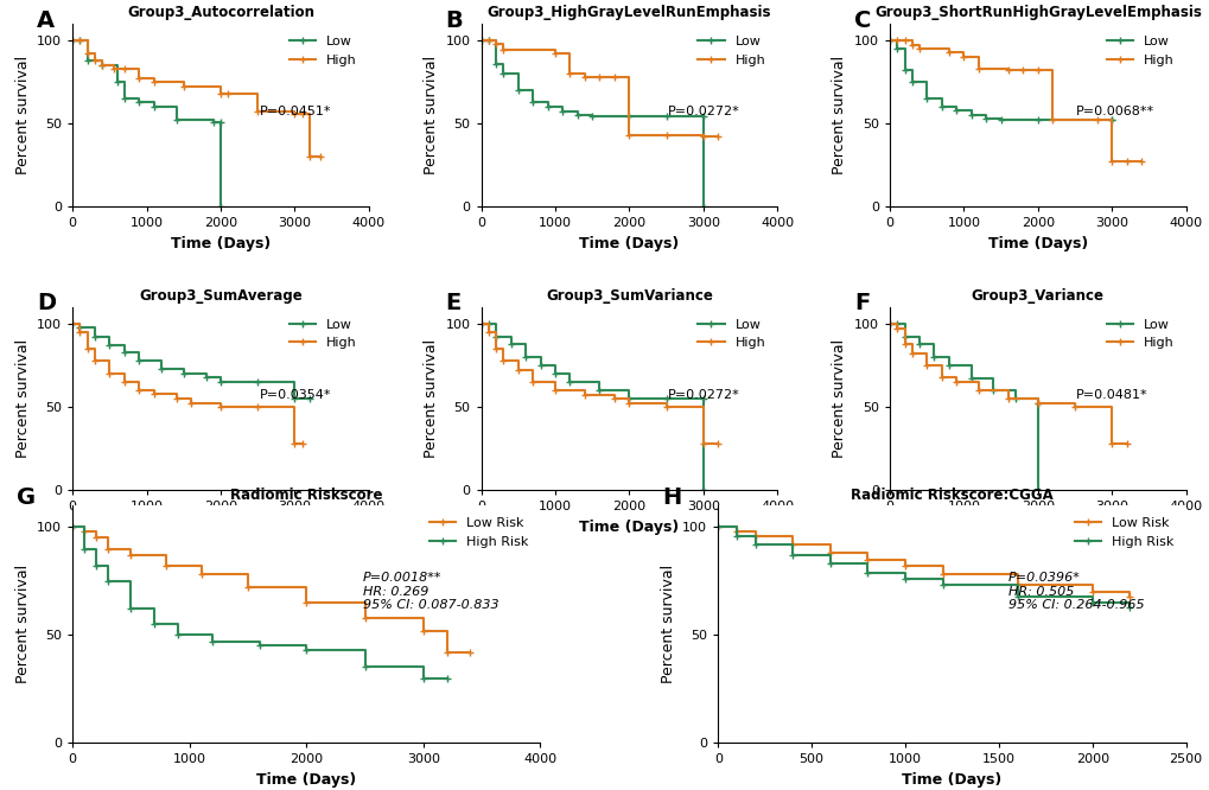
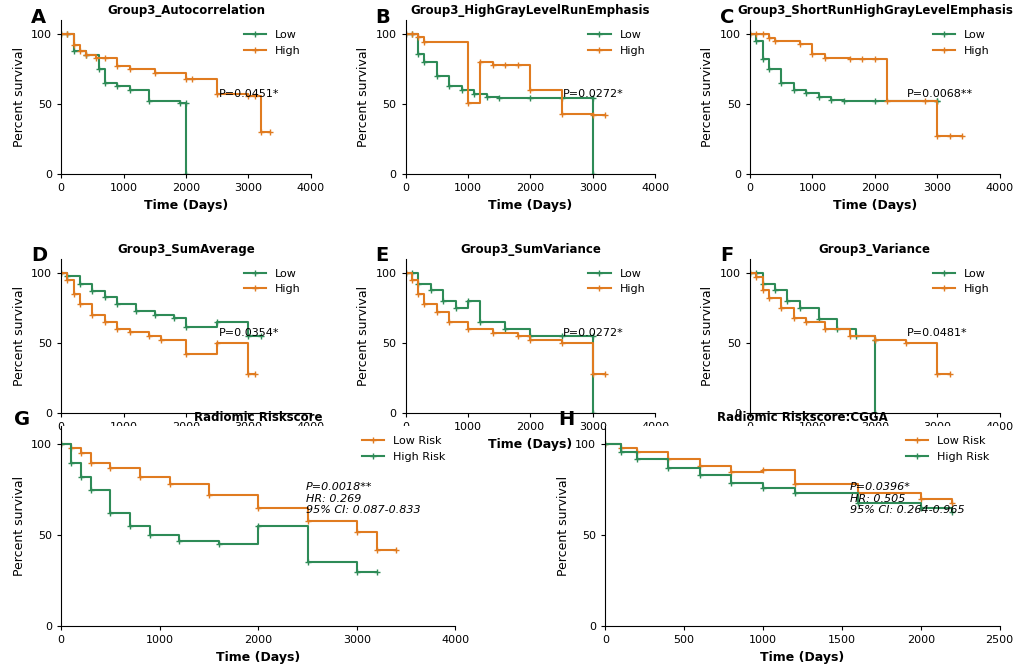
Group3_HighGrayLevelRunEmphasis/High/1000: 92 -> 51
Group3_HighGrayLevelRunEmphasis/High/2000: 43 -> 60
Group3_ShortRunHighGrayLevelEmphasis/High/1000: 90 -> 86
Group3_SumAverage/Low/2000: 65 -> 61
Group3_SumAverage/High/2000: 50 -> 42
Group3_SumVariance/Low/1000: 70 -> 80
Radiomic Riskscore/High Risk/2000: 43 -> 55
Radiomic Riskscore:CGGA/Low Risk/1000: 82 -> 86
